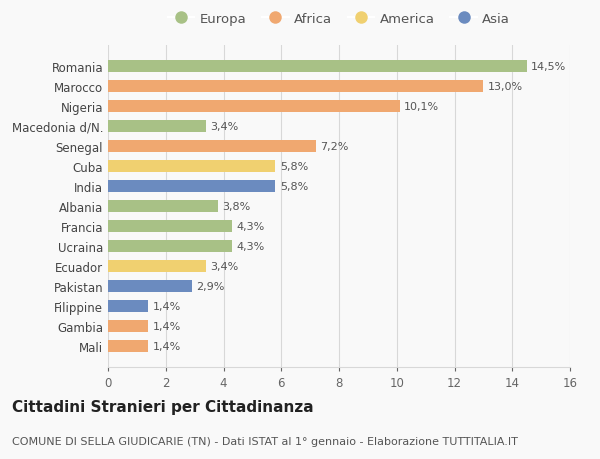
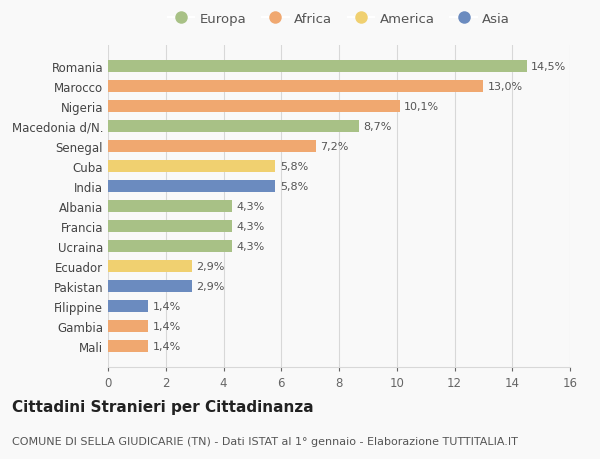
Macedonia d/N.: 3,4% -> 8,7%
Albania: 3,8% -> 4,3%
Ecuador: 3,4% -> 2,9%
